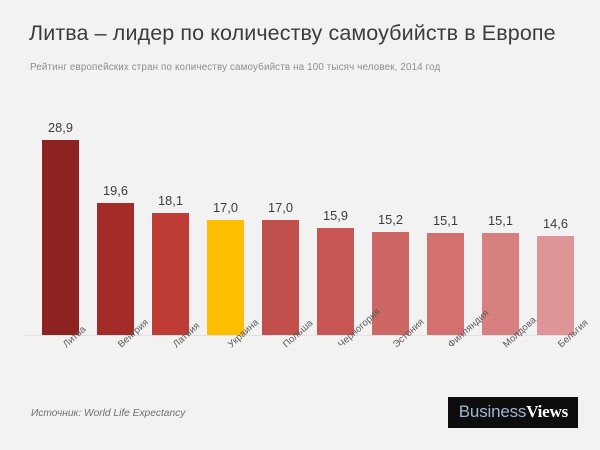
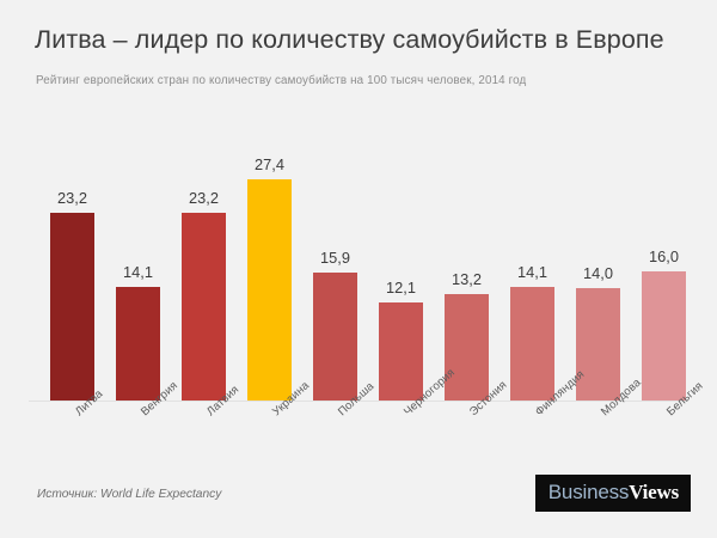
Литва: 28,9 -> 23,2
Венгрия: 19,6 -> 14,1
Латвия: 18,1 -> 23,2
Украина: 17,0 -> 27,4
Польша: 17,0 -> 15,9
Черногория: 15,9 -> 12,1
Эстония: 15,2 -> 13,2
Финляндия: 15,1 -> 14,1
Молдова: 15,1 -> 14,0
Бельгия: 14,6 -> 16,0
